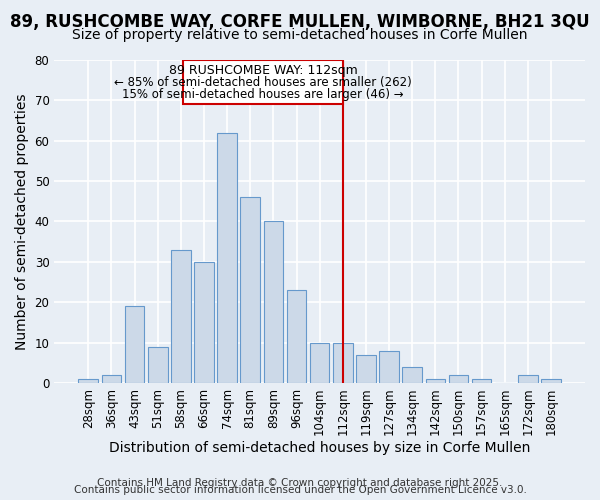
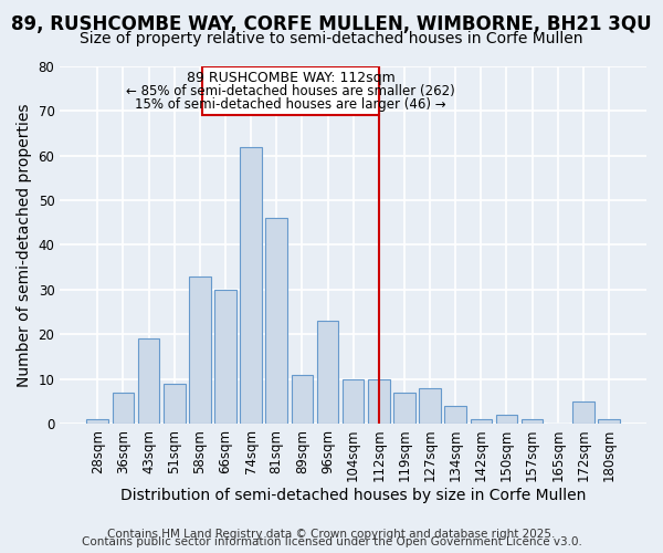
36sqm: 2 -> 7
89sqm: 40 -> 11
172sqm: 2 -> 5
